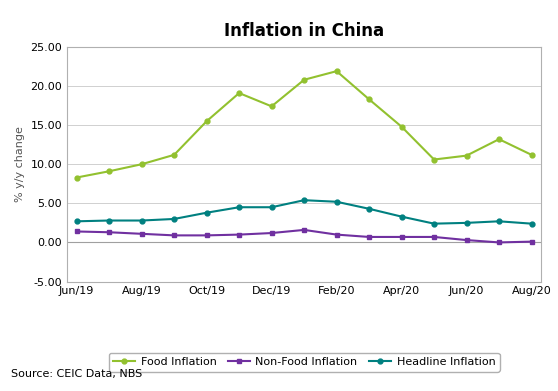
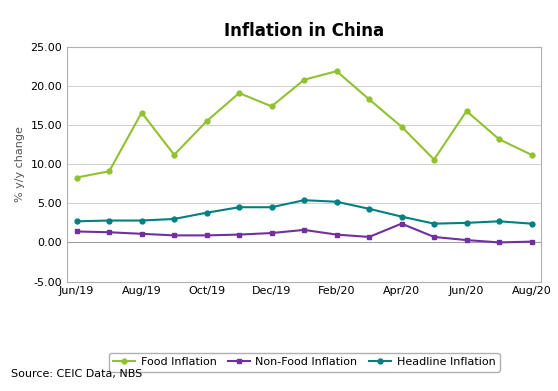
Food Inflation/Aug/19: 10.0 -> 16.6
Non-Food Inflation/Apr/20: 0.7 -> 2.4
Food Inflation/Jun/20: 11.1 -> 16.8
